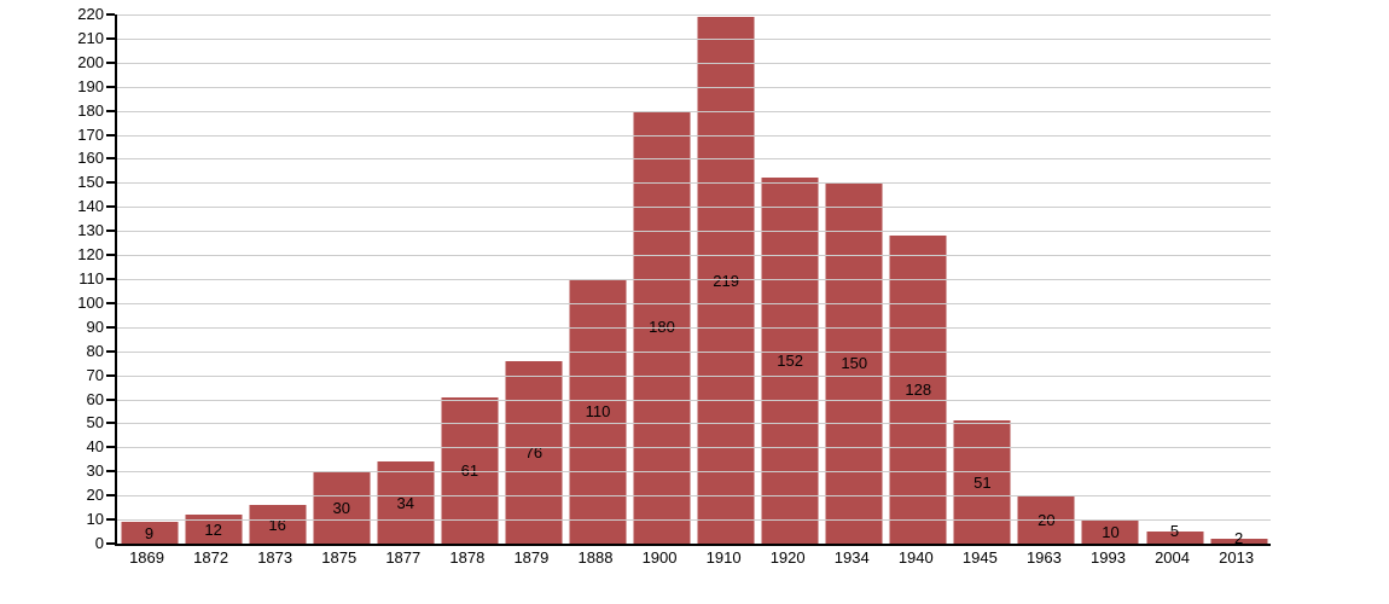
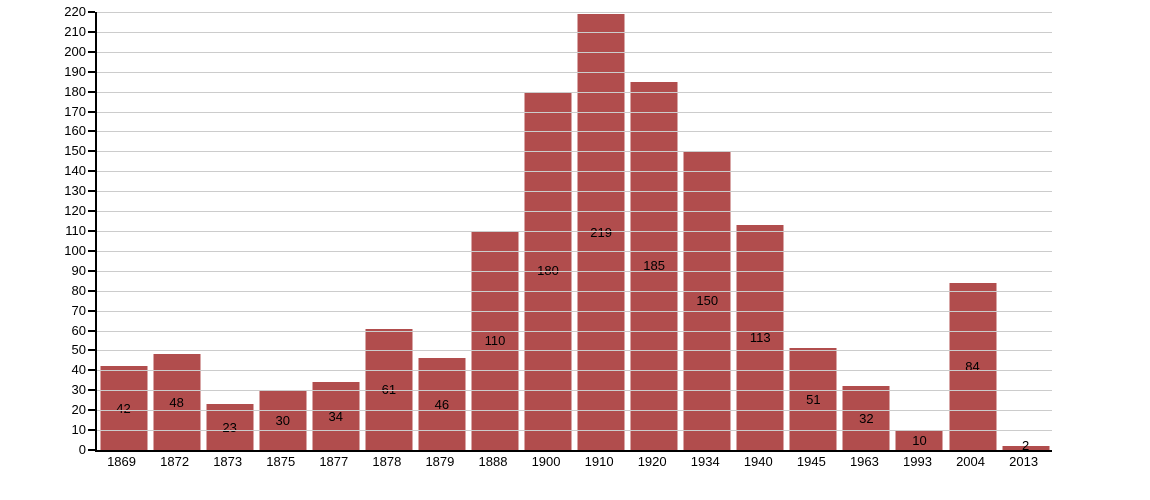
1869: 9 -> 42
1872: 12 -> 48
1873: 16 -> 23
1879: 76 -> 46
1920: 152 -> 185
1940: 128 -> 113
1963: 20 -> 32
2004: 5 -> 84
